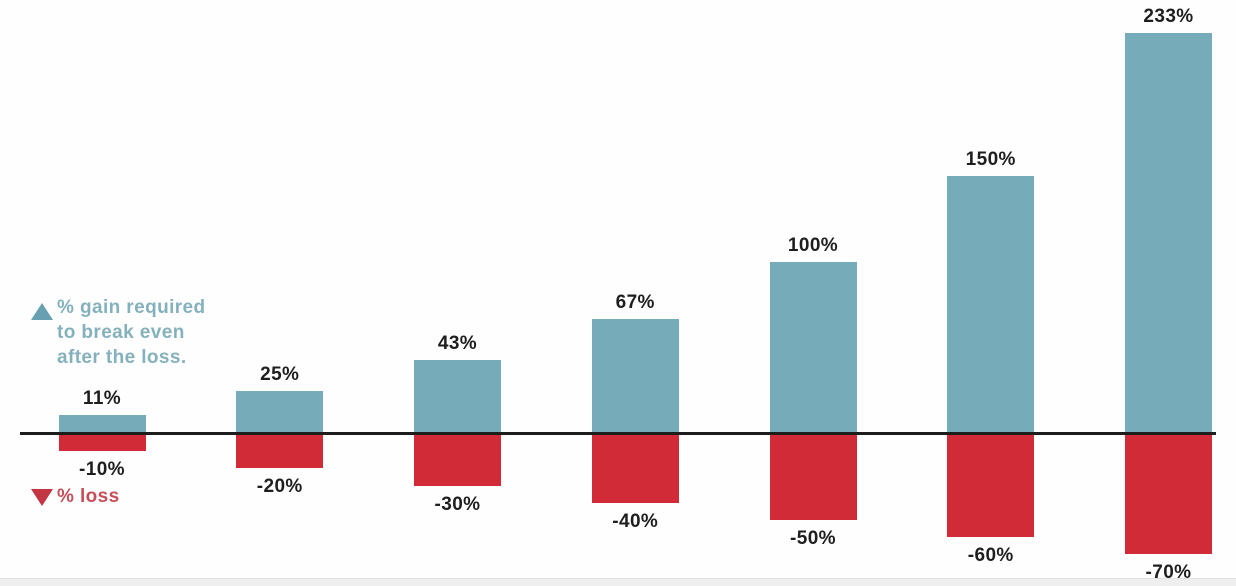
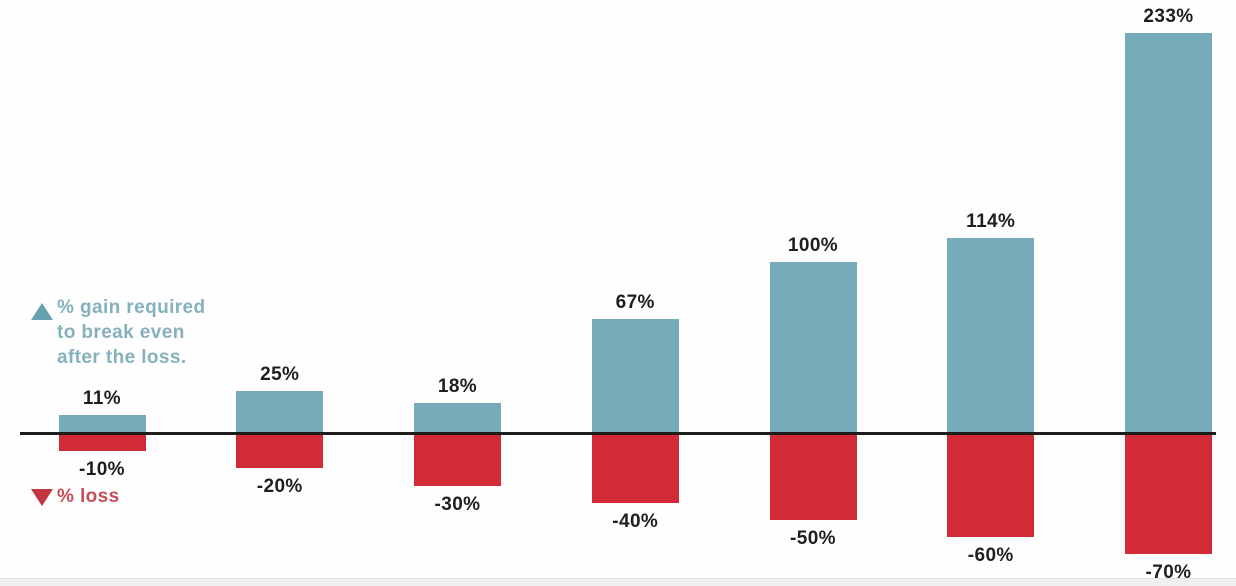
% gain required to break even after the loss./-30%: 43% -> 18%
% gain required to break even after the loss./-60%: 150% -> 114%
